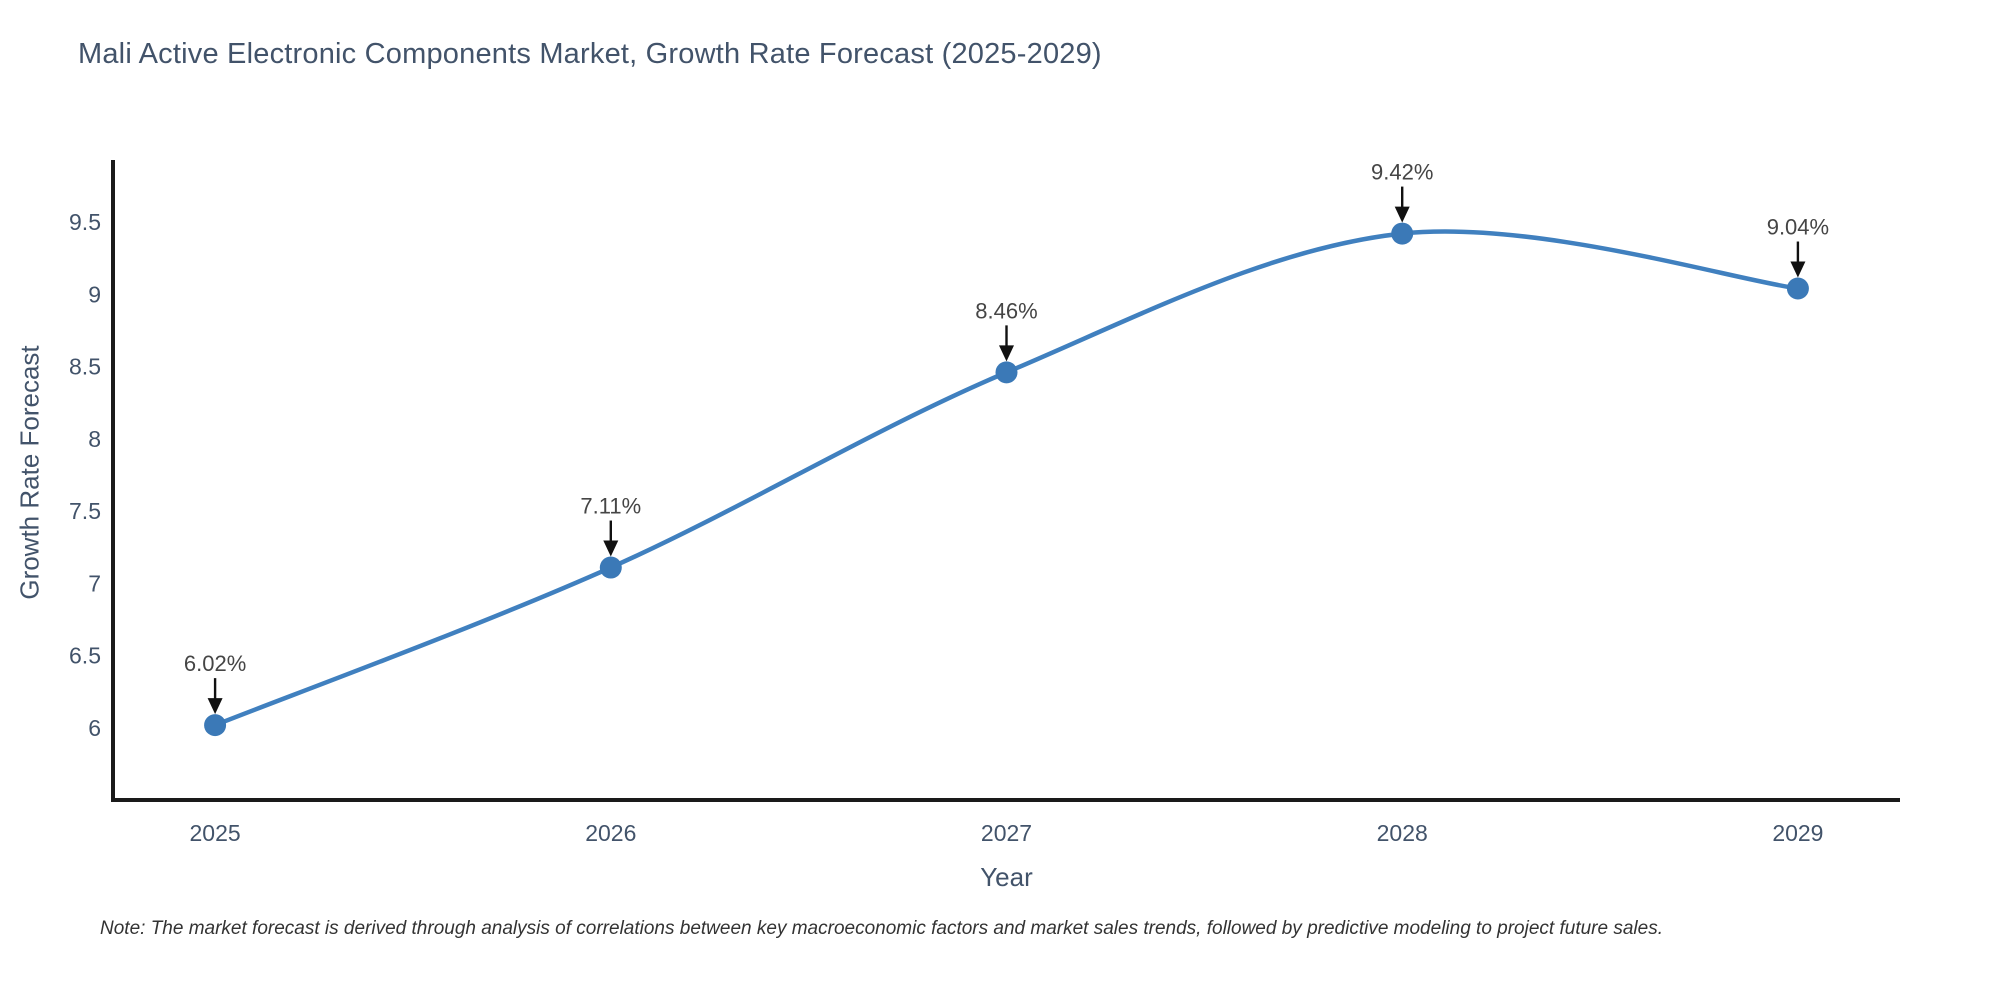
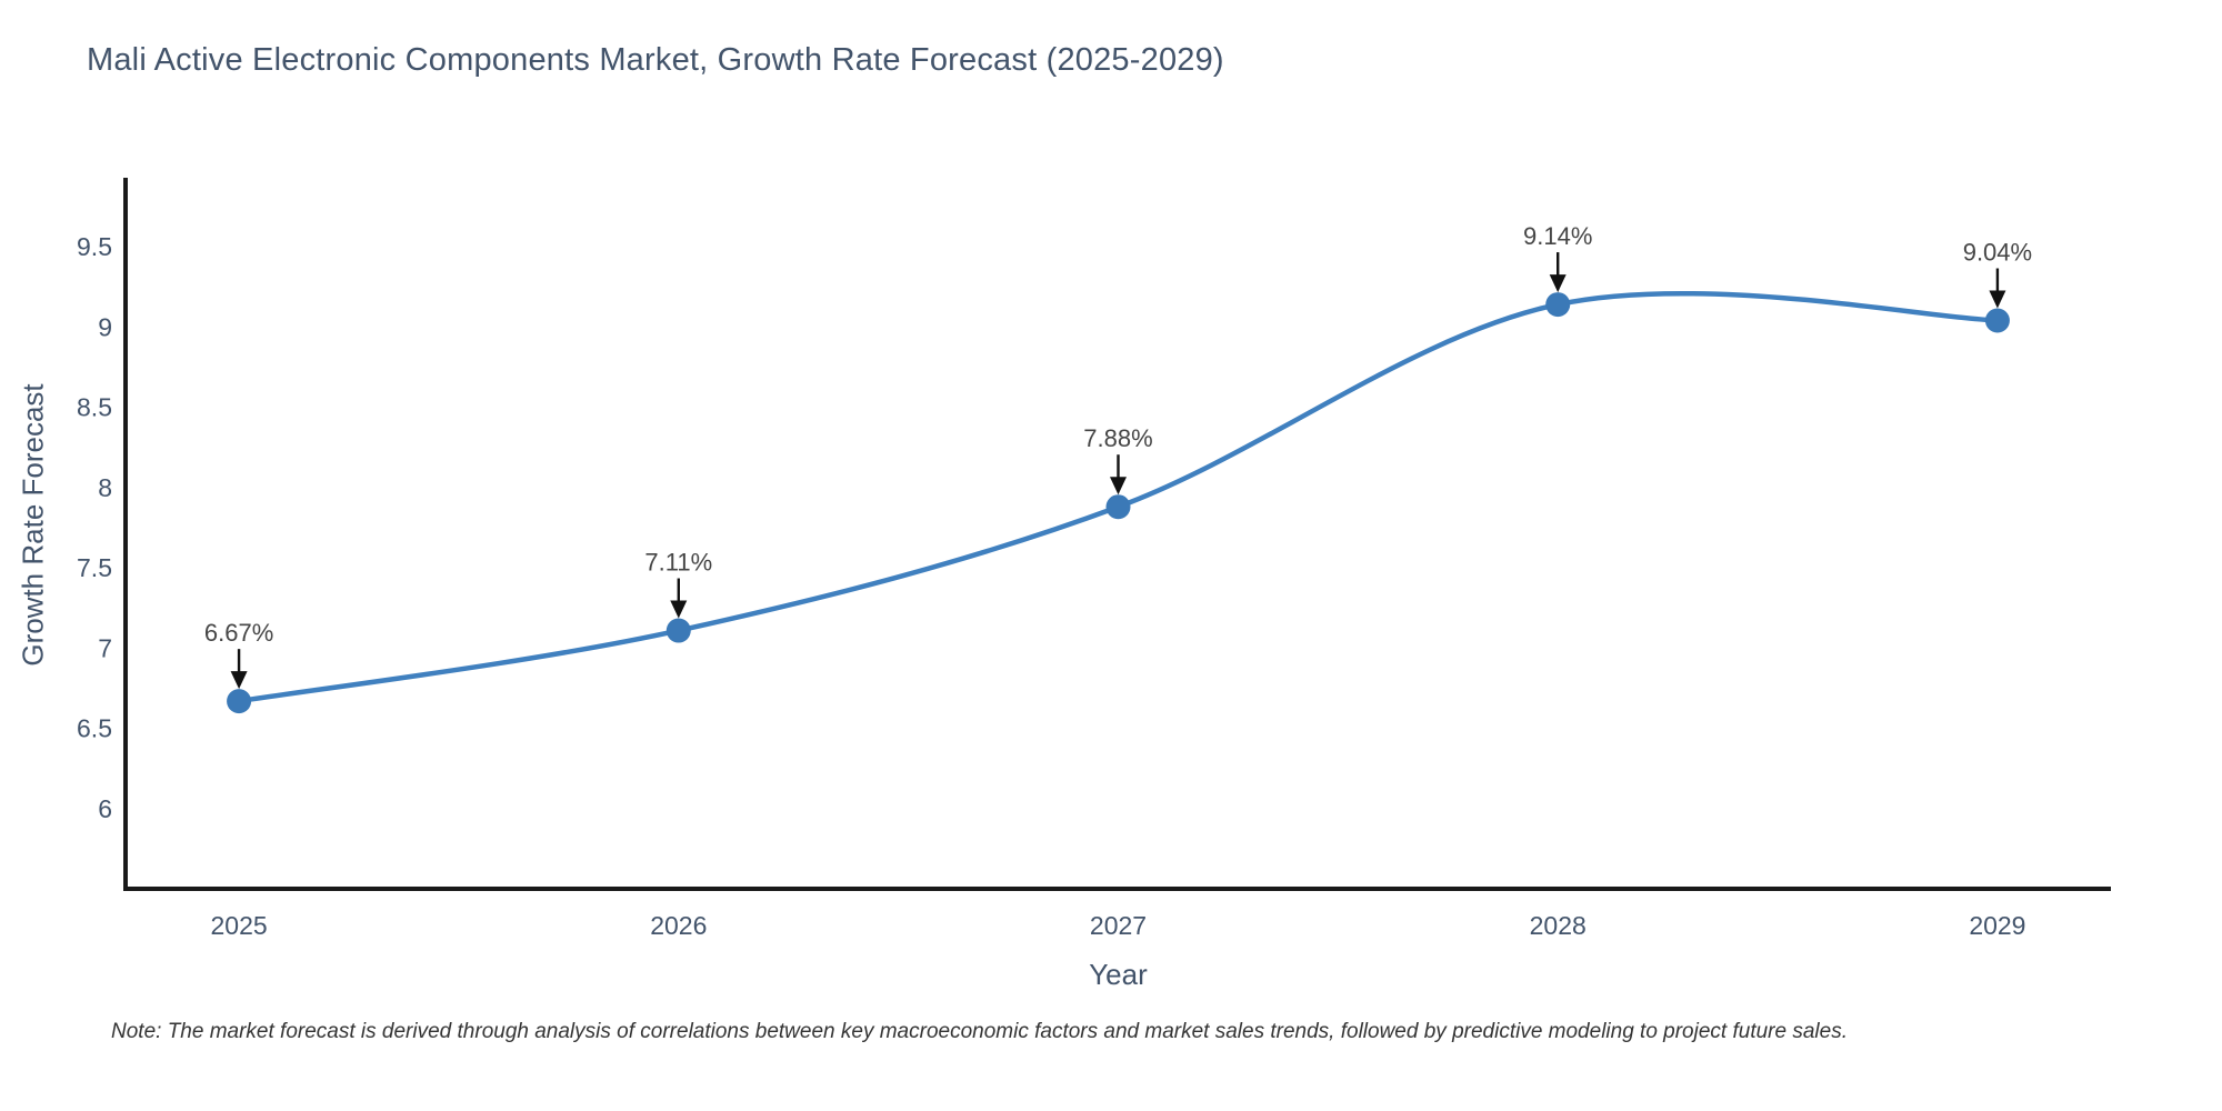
2025: 6.02% -> 6.67%
2027: 8.46% -> 7.88%
2028: 9.42% -> 9.14%
